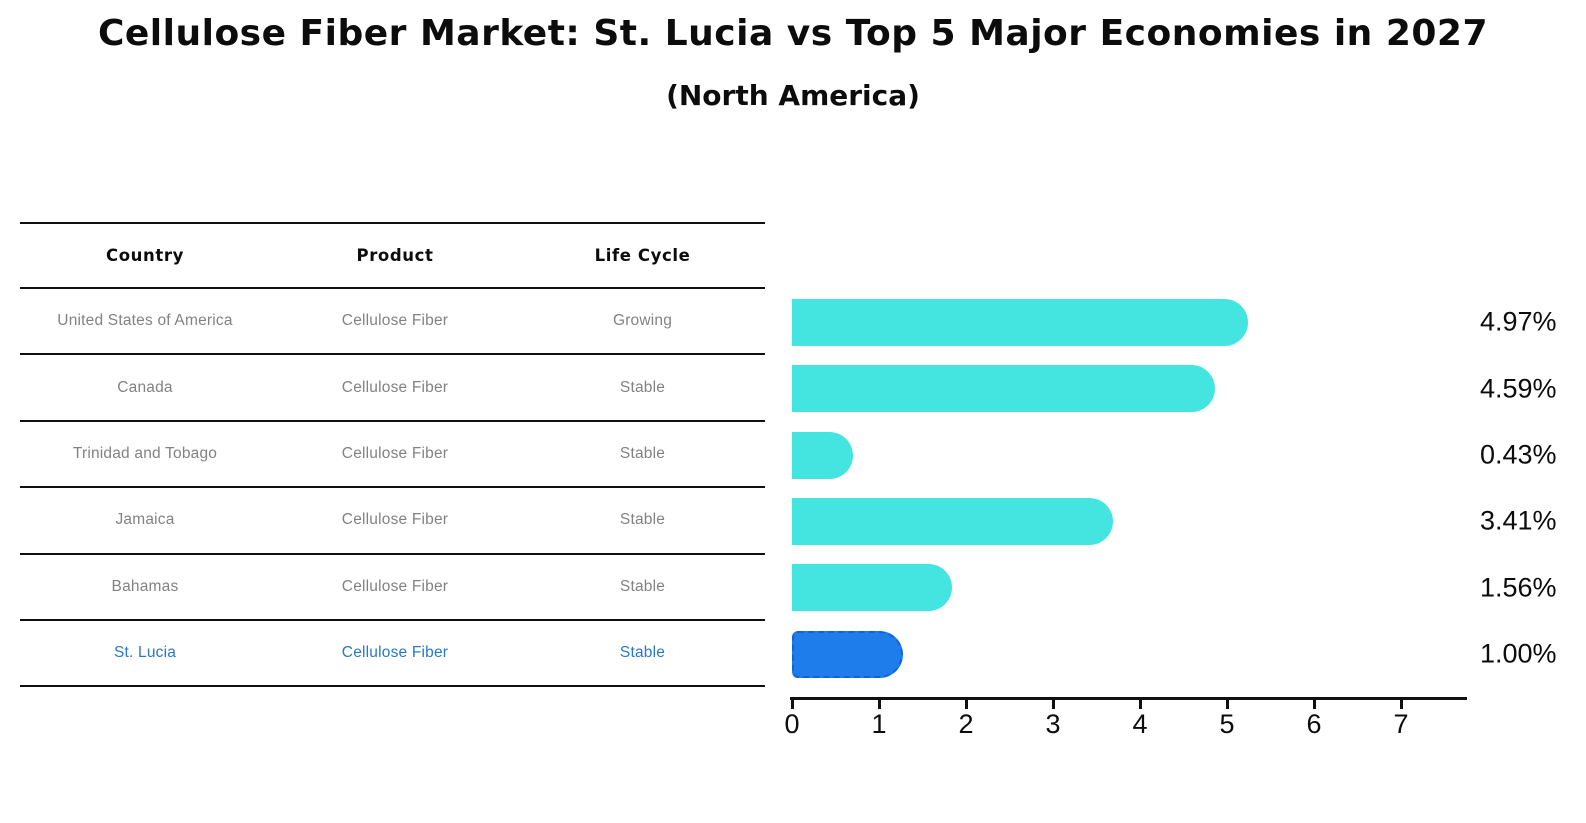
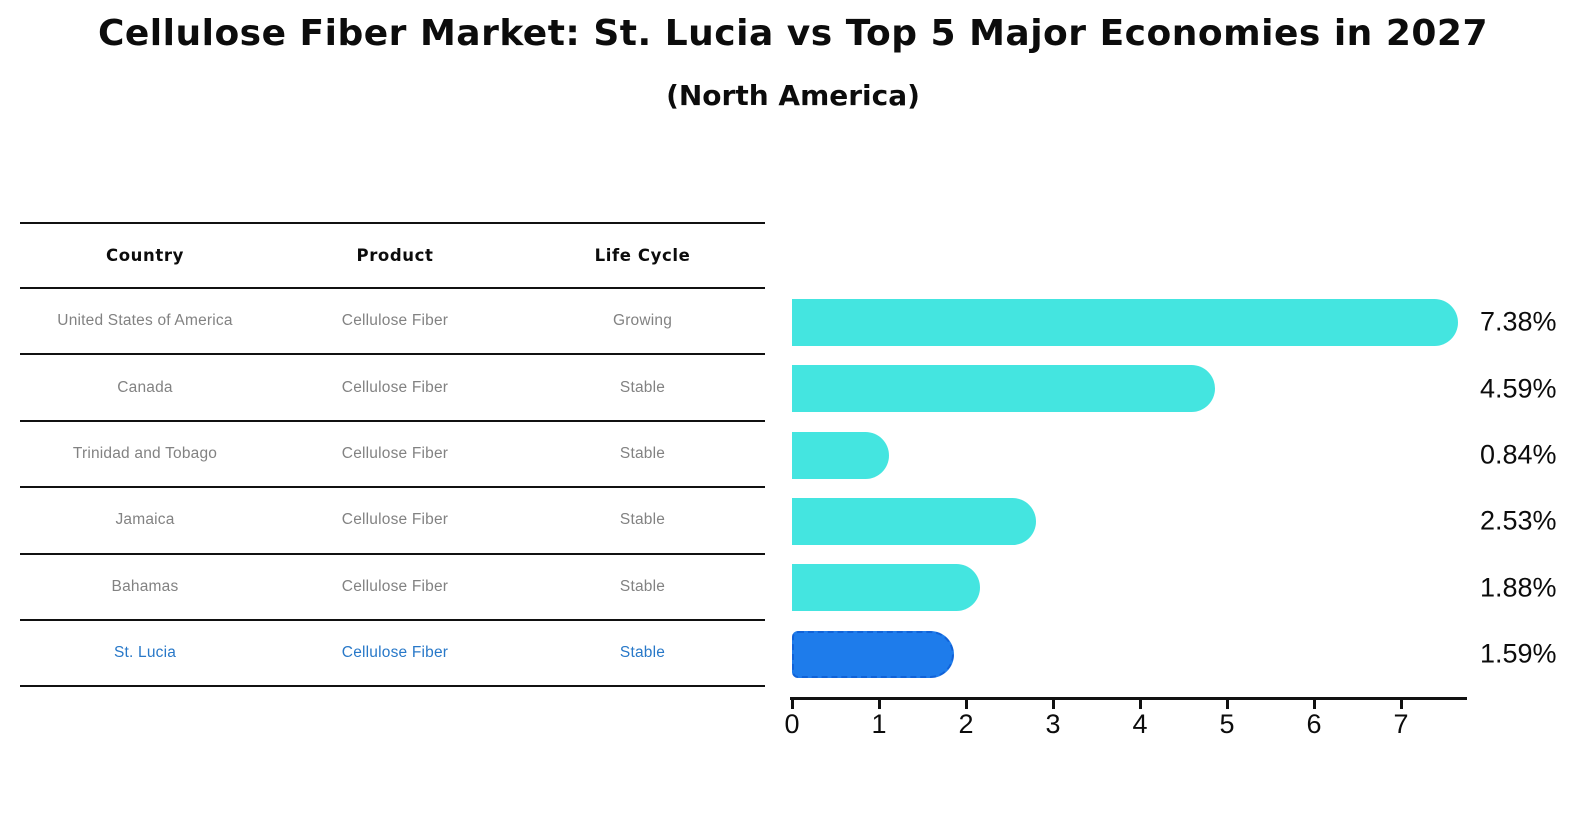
United States of America: 4.97% -> 7.38%
Trinidad and Tobago: 0.43% -> 0.84%
Jamaica: 3.41% -> 2.53%
Bahamas: 1.56% -> 1.88%
St. Lucia: 1.00% -> 1.59%
